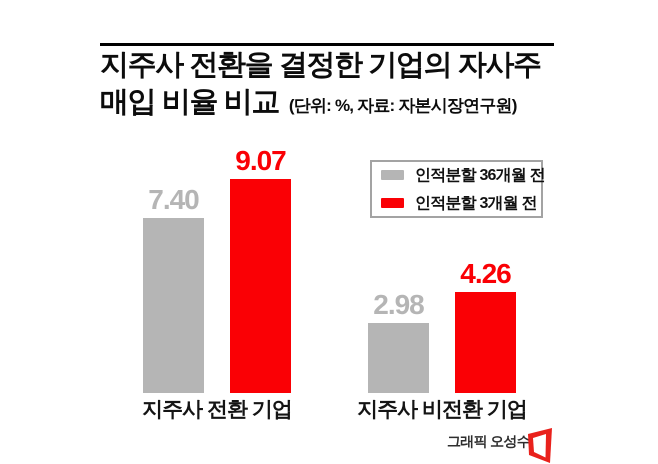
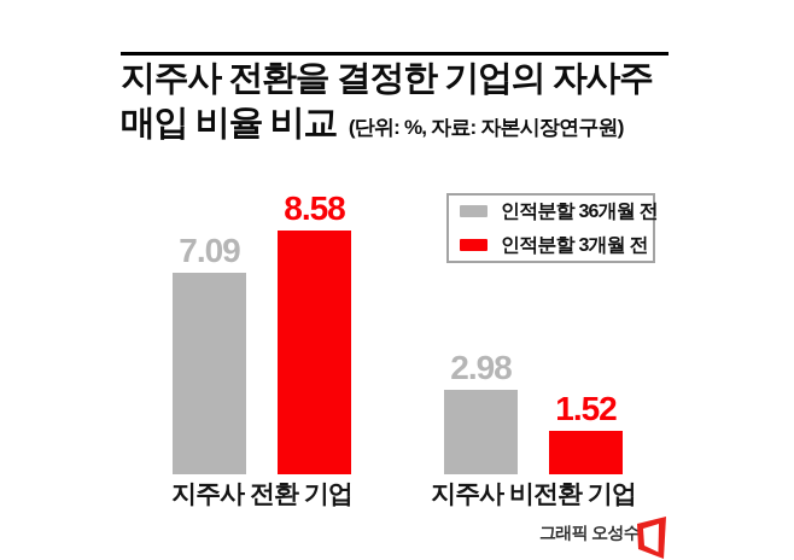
인적분할 36개월 전/지주사 전환 기업: 7.40 -> 7.09
인적분할 3개월 전/지주사 전환 기업: 9.07 -> 8.58
인적분할 3개월 전/지주사 비전환 기업: 4.26 -> 1.52
